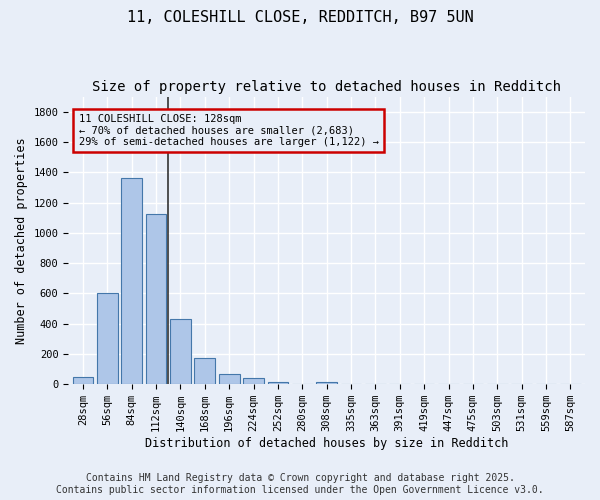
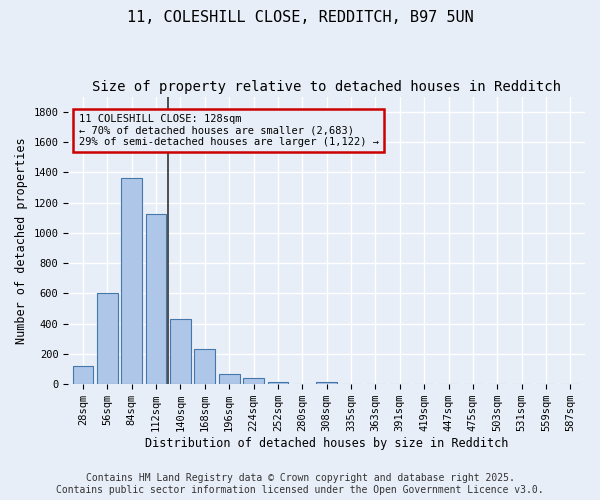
28sqm: 50 -> 120
168sqm: 170 -> 230
